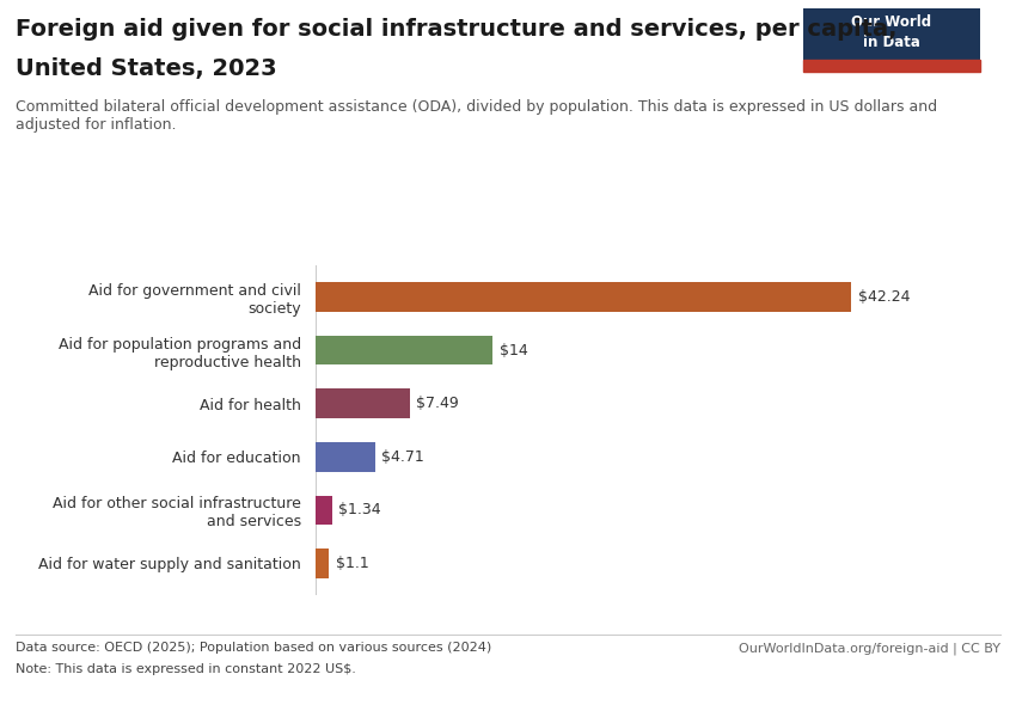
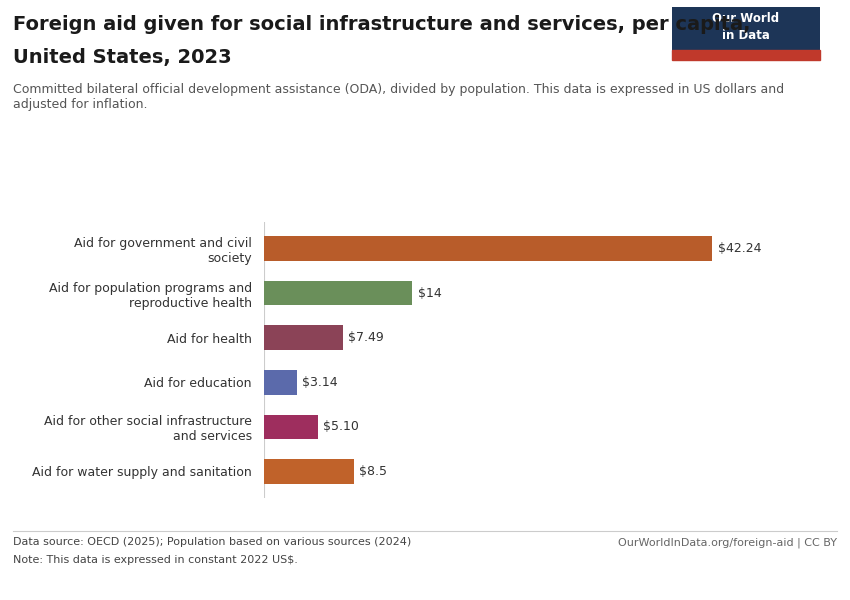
Aid for education: $4.71 -> $3.14
Aid for other social infrastructure and services: $1.34 -> $5.10
Aid for water supply and sanitation: $1.1 -> $8.5
